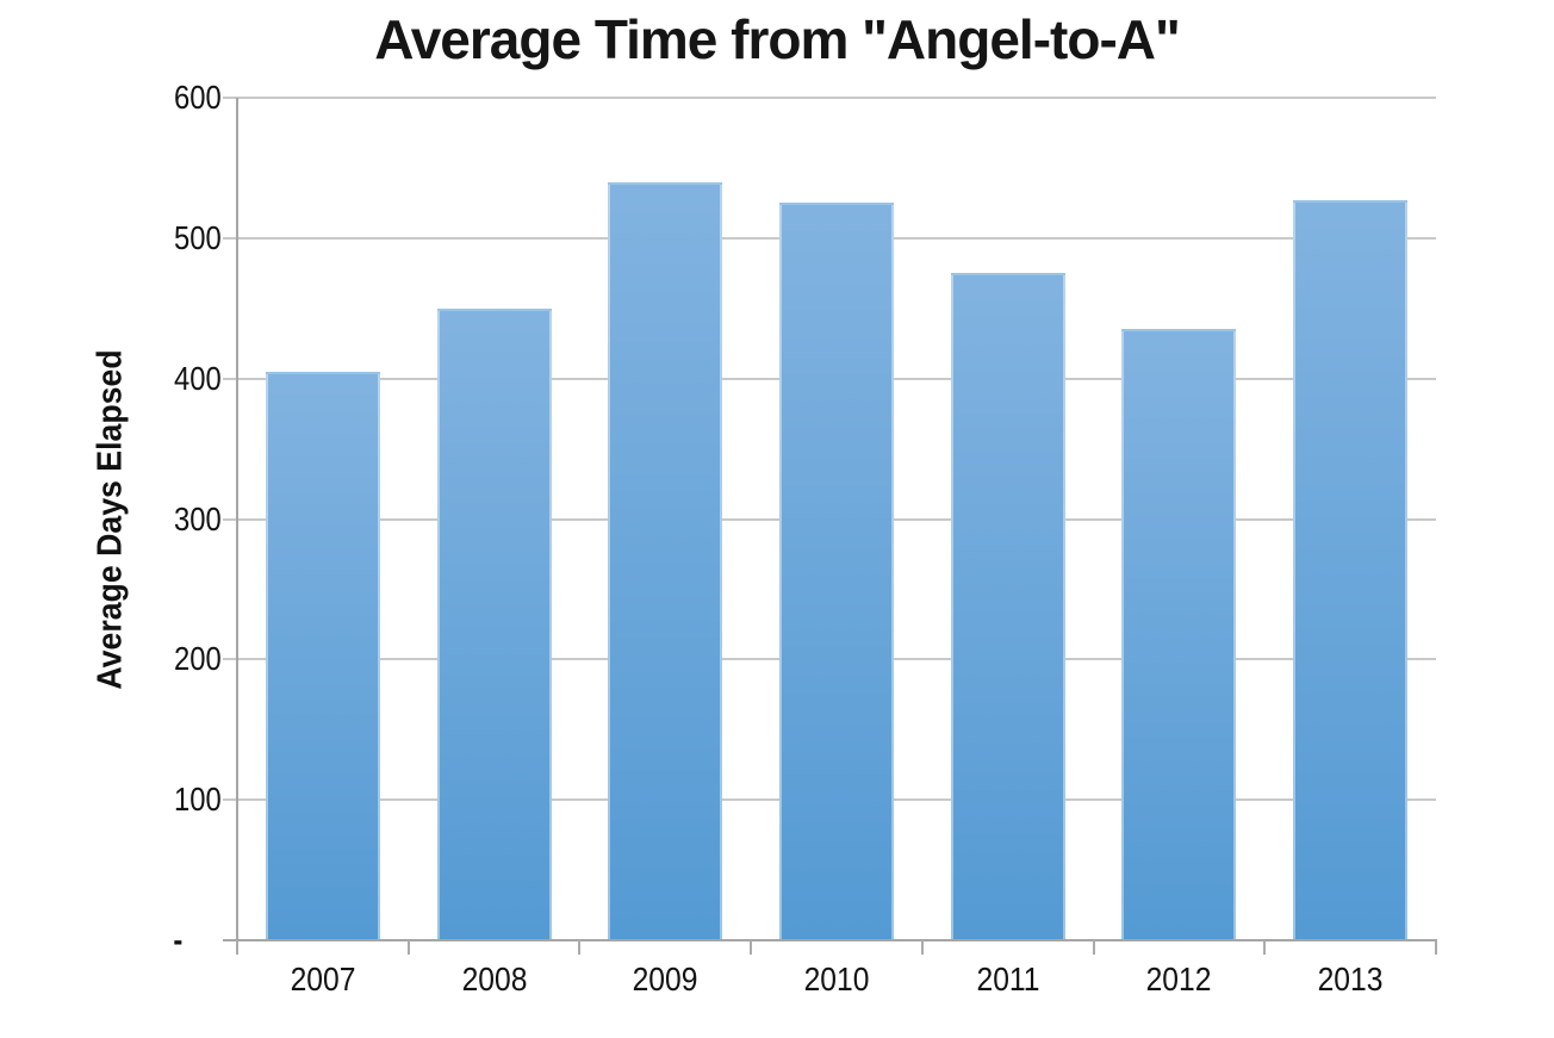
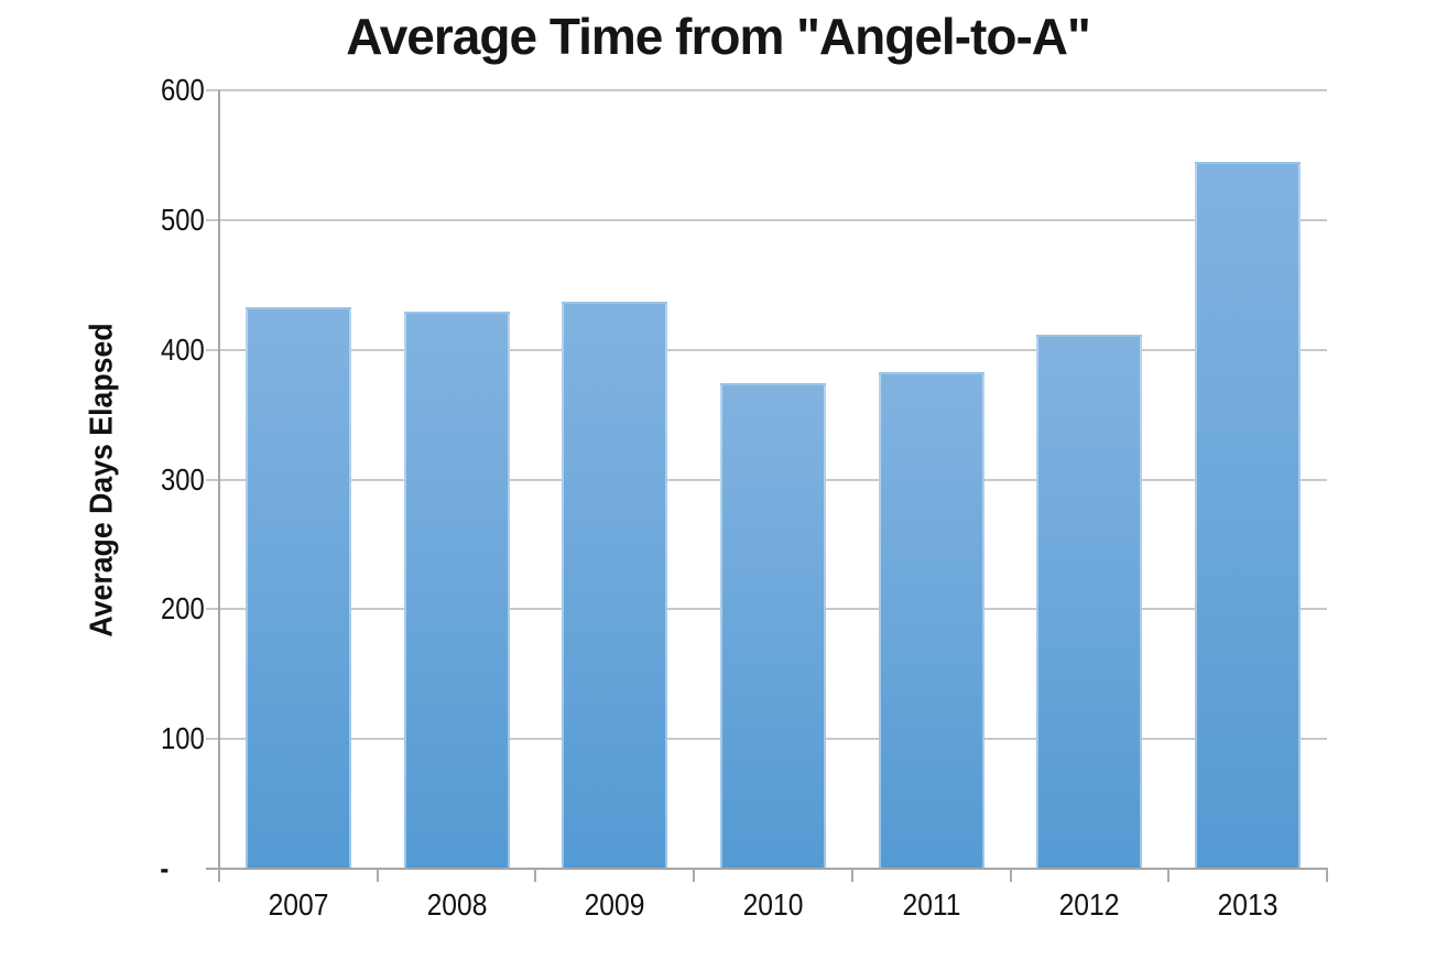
2007: 405 -> 433
2008: 450 -> 429
2009: 540 -> 437
2010: 525 -> 374
2011: 475 -> 383
2012: 435 -> 412
2013: 527 -> 545
